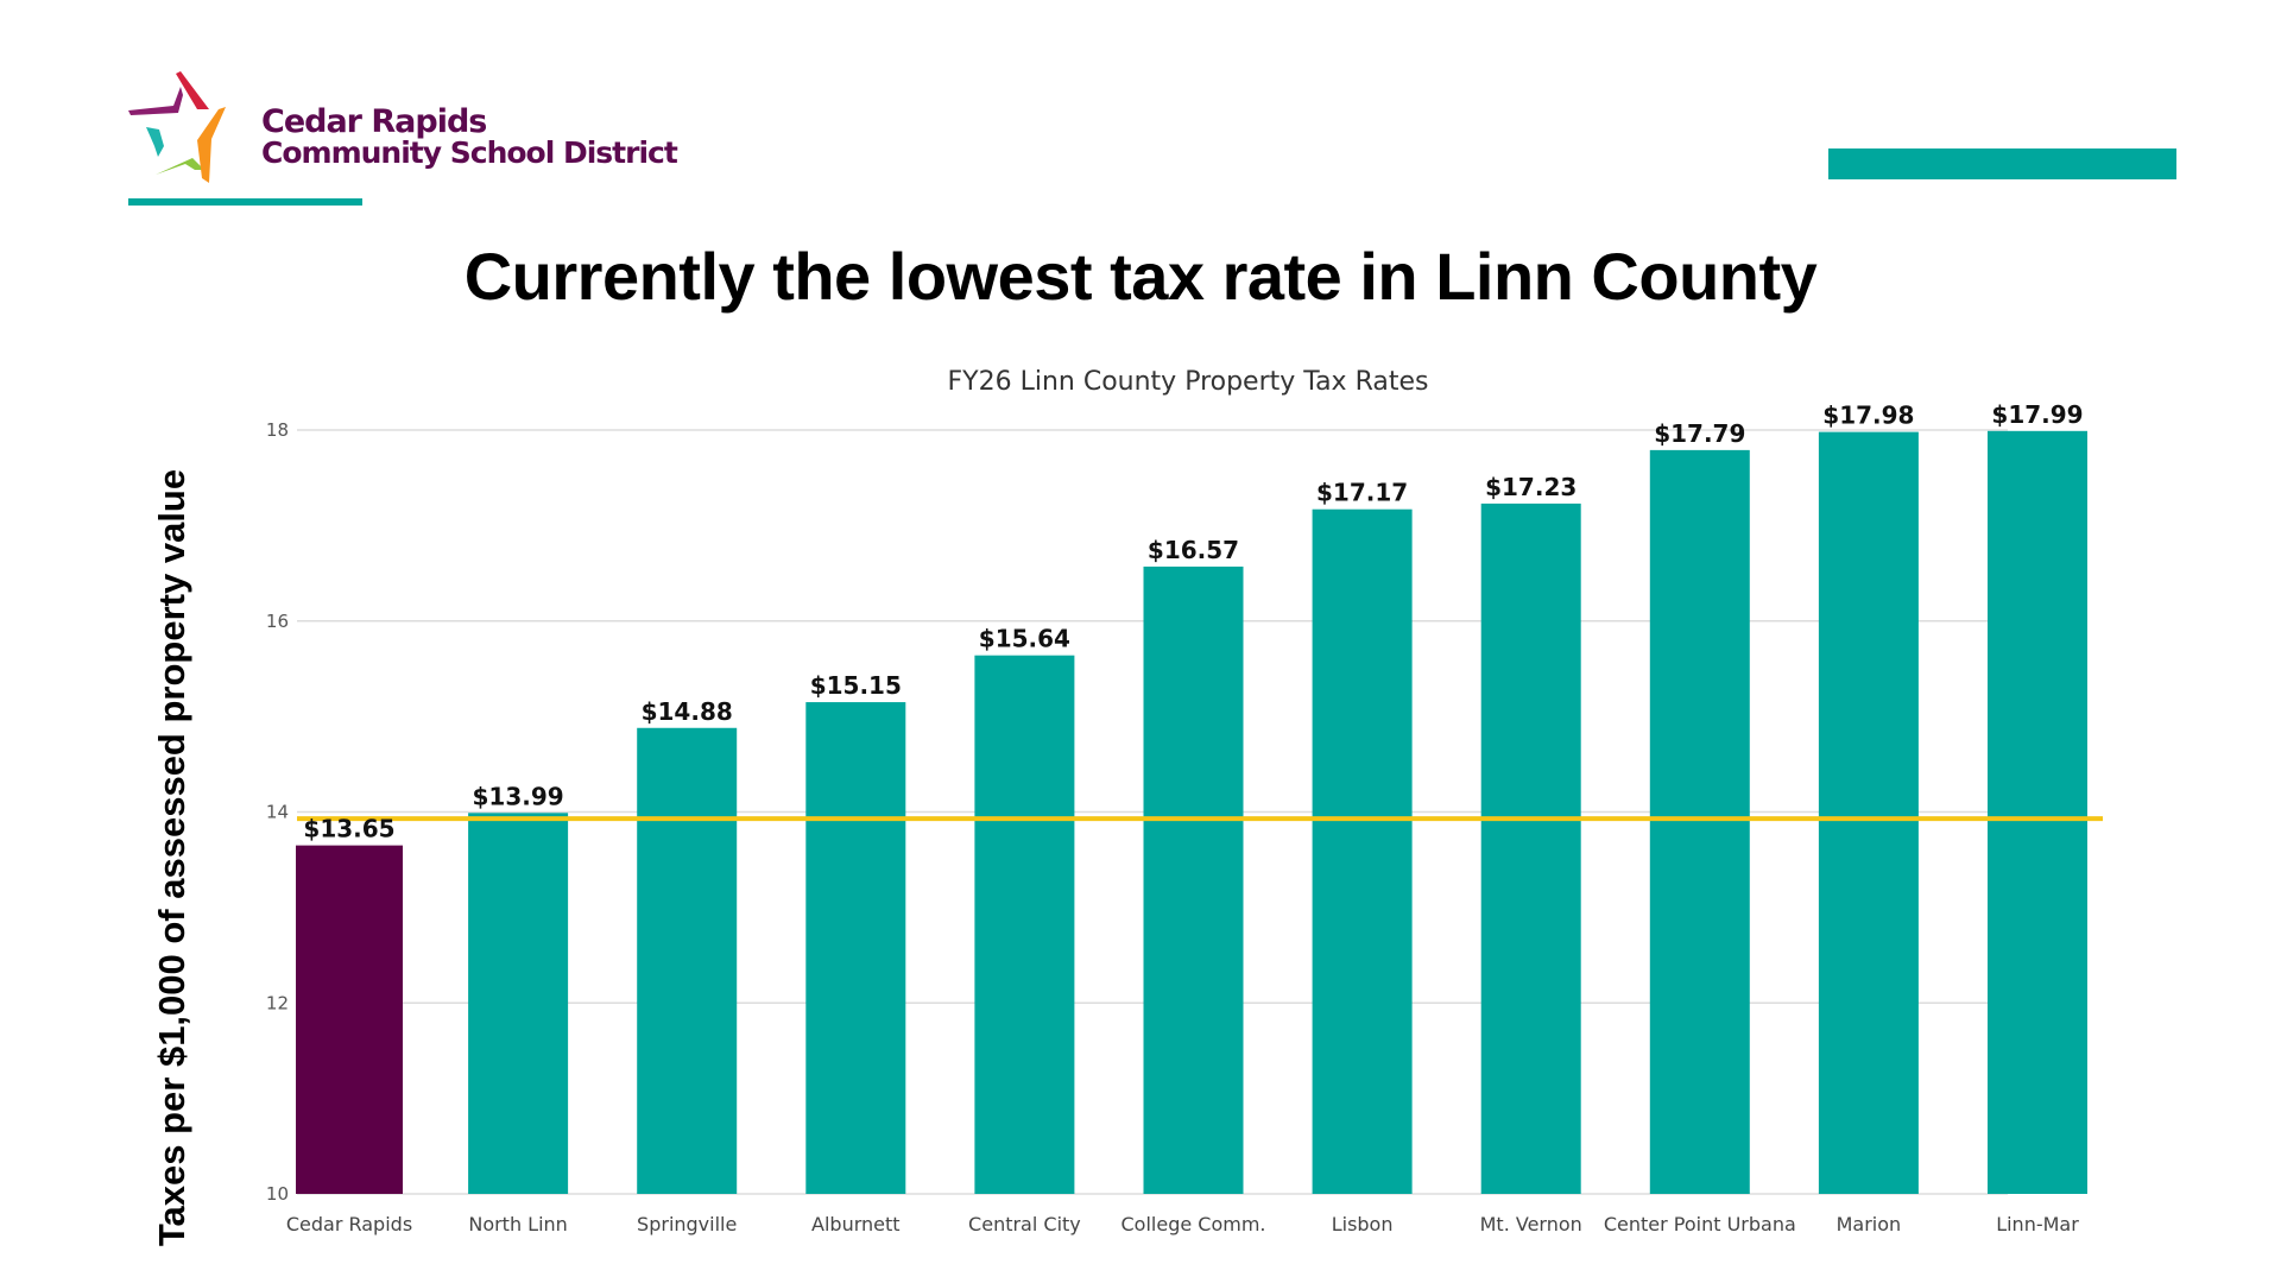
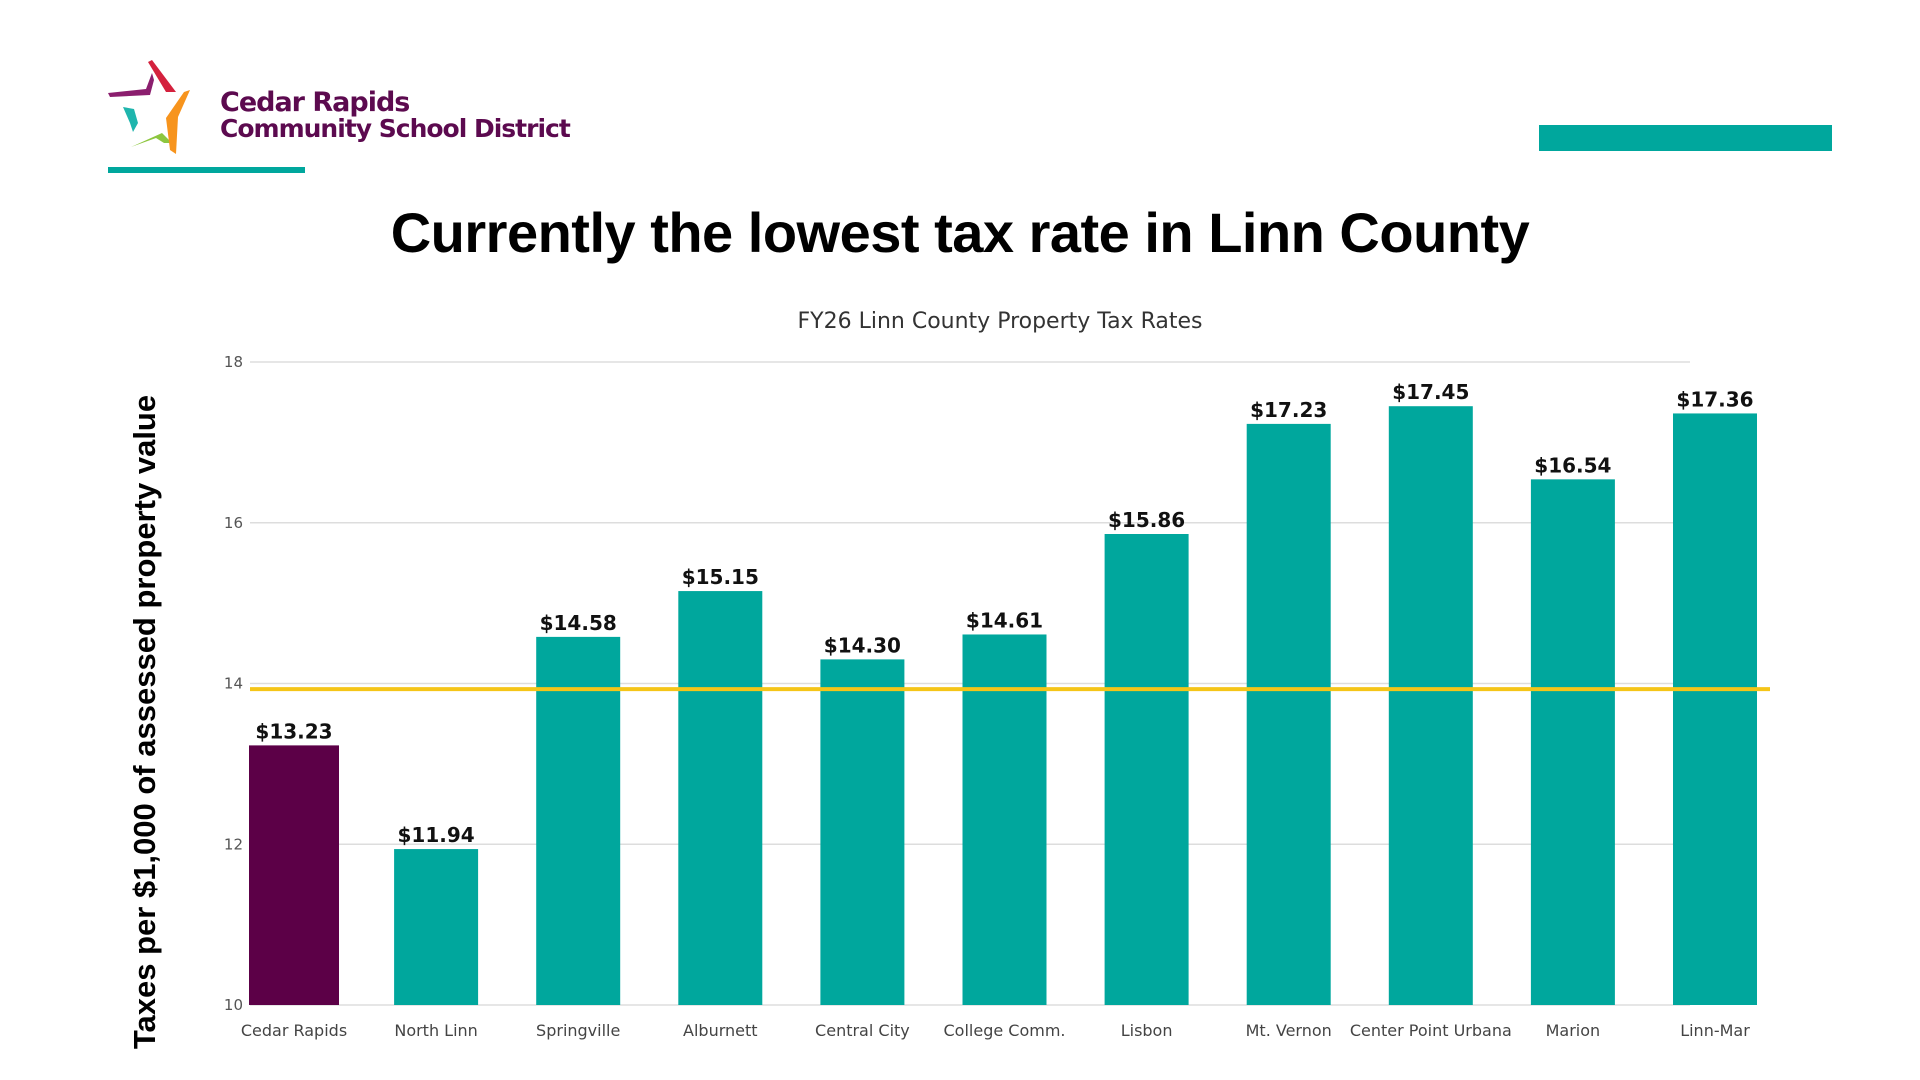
Cedar Rapids: $13.65 -> $13.23
North Linn: $13.99 -> $11.94
Springville: $14.88 -> $14.58
Central City: $15.64 -> $14.30
College Comm.: $16.57 -> $14.61
Lisbon: $17.17 -> $15.86
Center Point Urbana: $17.79 -> $17.45
Marion: $17.98 -> $16.54
Linn-Mar: $17.99 -> $17.36
